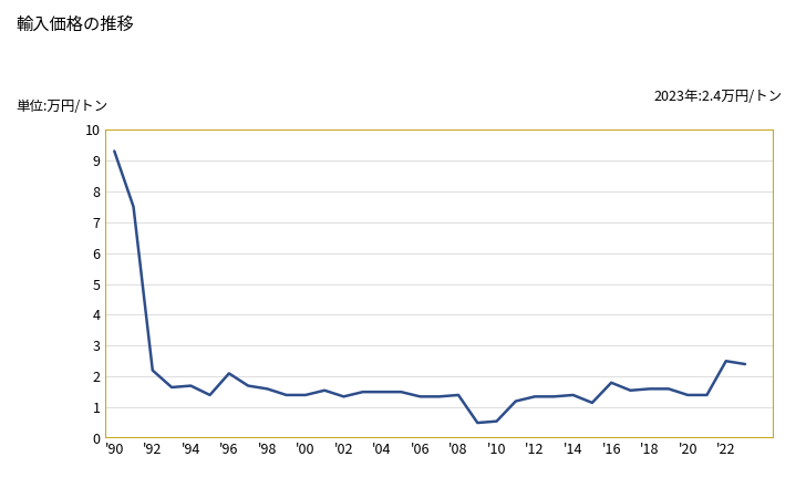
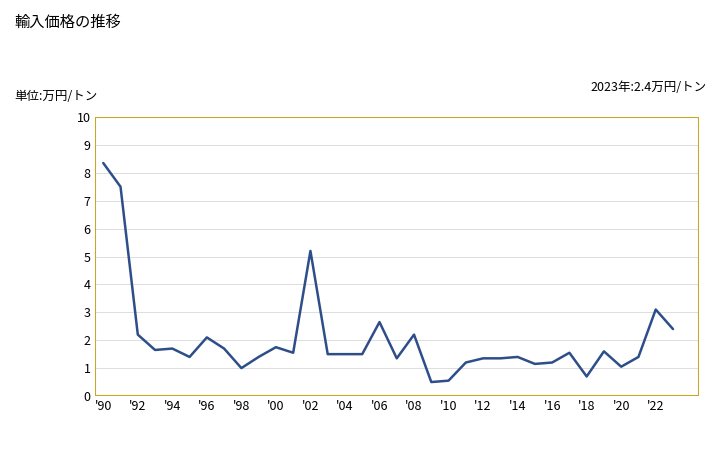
'90: 9.30 -> 8.35
'98: 1.60 -> 1.00
'00: 1.40 -> 1.75
'02: 1.35 -> 5.20
'06: 1.35 -> 2.65
'08: 1.40 -> 2.20
'16: 1.80 -> 1.20
'18: 1.60 -> 0.70
'20: 1.40 -> 1.05
'22: 2.50 -> 3.10
